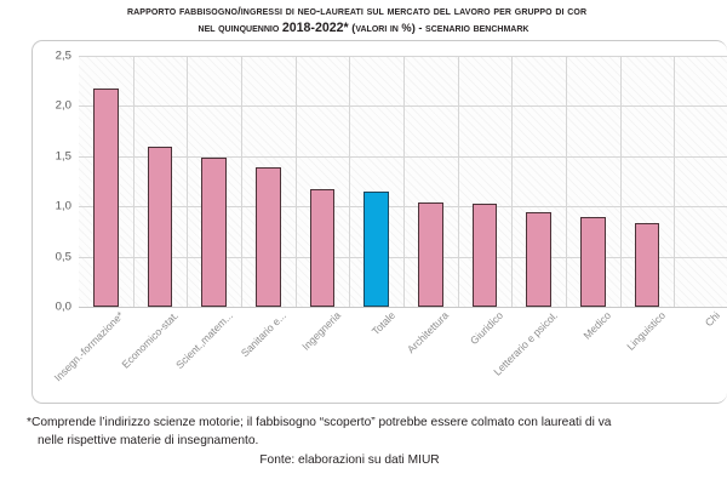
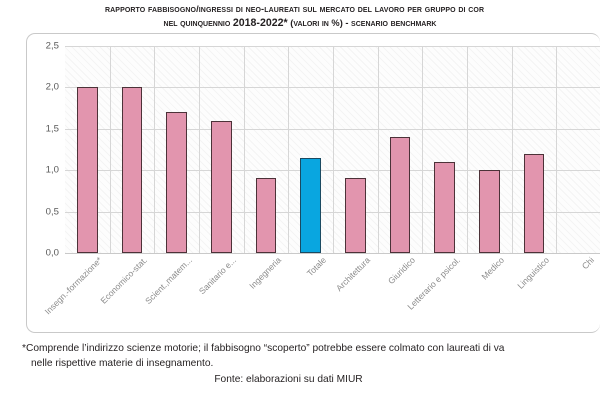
Insegn.-formazione*: 2,2 -> 2,0
Economico-stat.: 1,6 -> 2,0
Scient.,matem...: 1,5 -> 1,7
Sanitario e...: 1,4 -> 1,6
Ingegneria: 1,2 -> 0,9
Architettura: 1,0 -> 0,9
Giuridico: 1,0 -> 1,4
Letterario e psicol.: 0,9 -> 1,1
Medico: 0,9 -> 1,0
Linguistico: 0,8 -> 1,2
